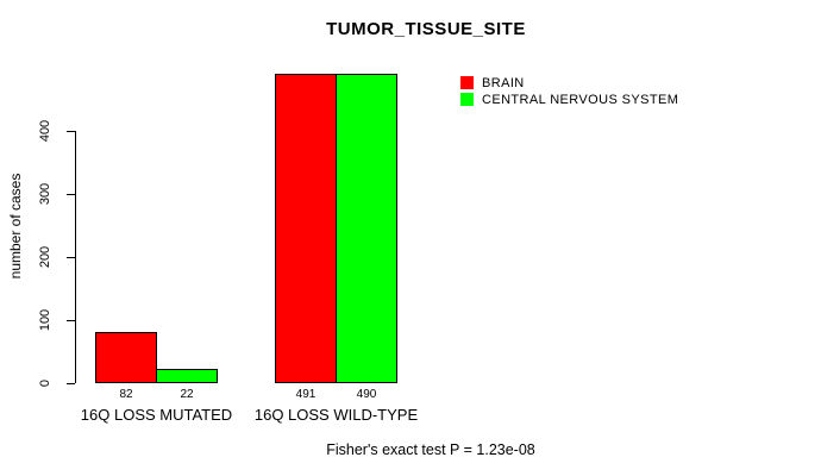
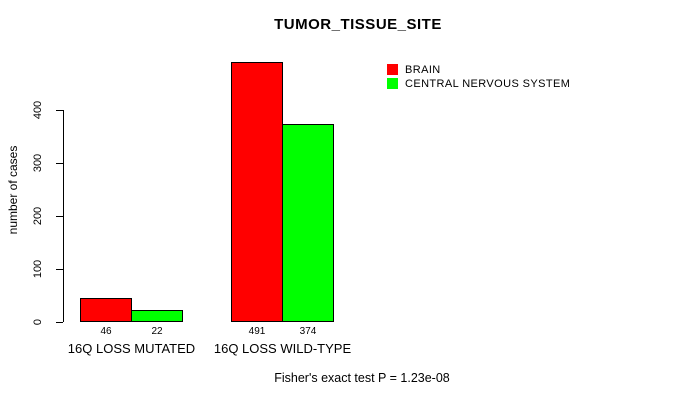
BRAIN/16Q LOSS MUTATED: 82 -> 46
CENTRAL NERVOUS SYSTEM/16Q LOSS WILD-TYPE: 490 -> 374
